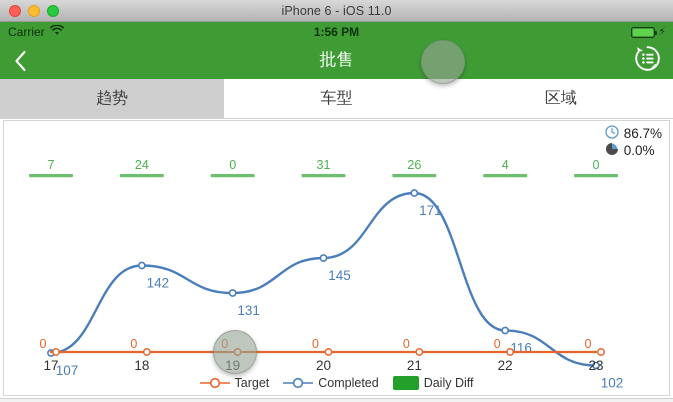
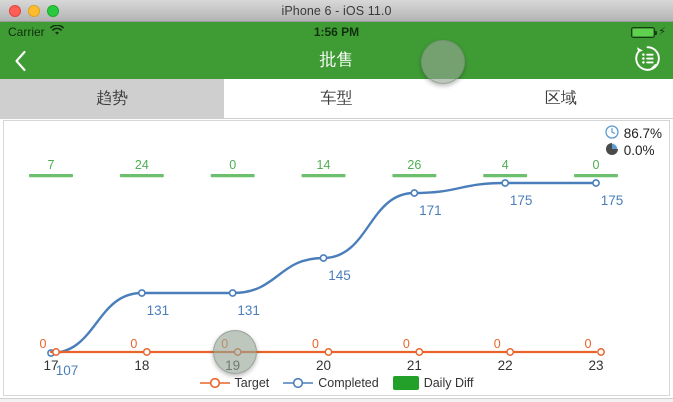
Completed/18: 142 -> 131
Daily Diff/20: 31 -> 14
Completed/22: 116 -> 175
Completed/23: 102 -> 175
